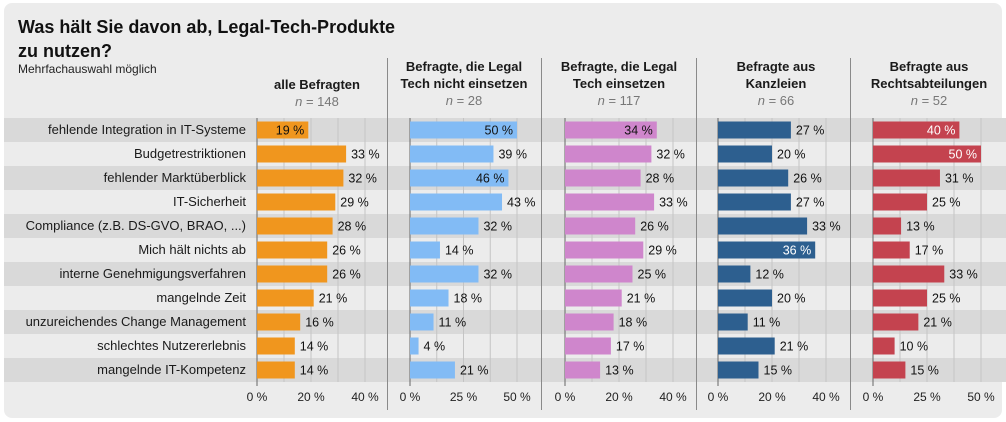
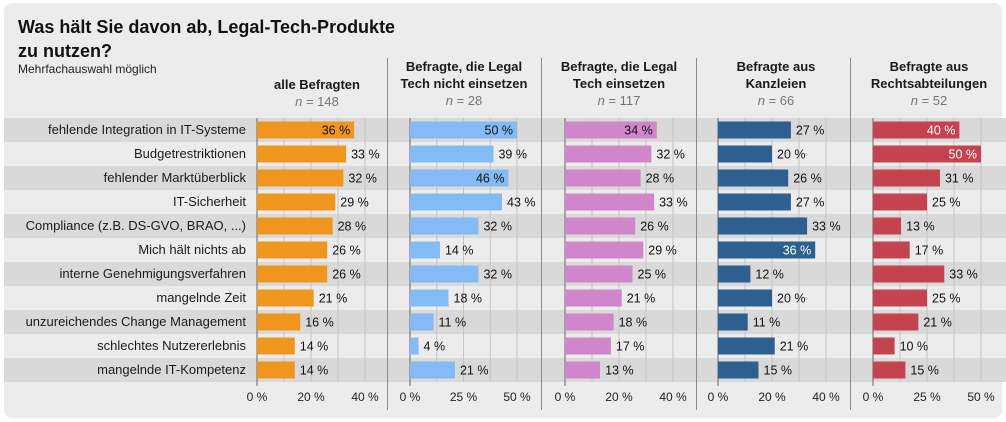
alle Befragten/fehlende Integration in IT-Systeme: 19 -> 36
